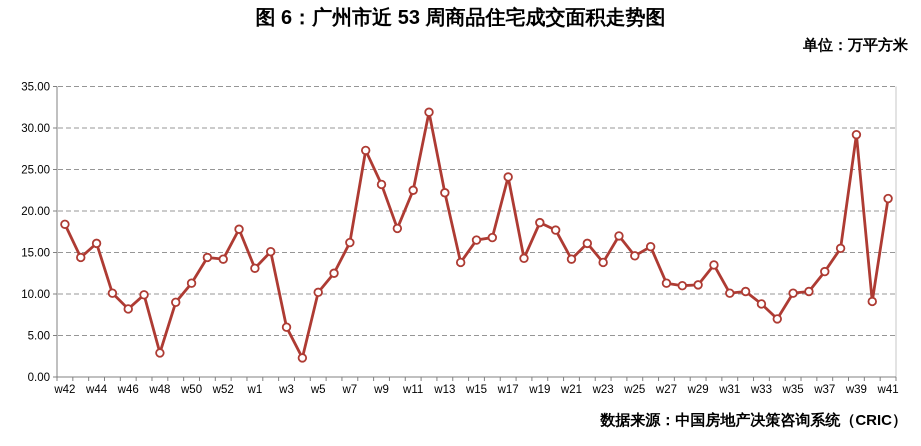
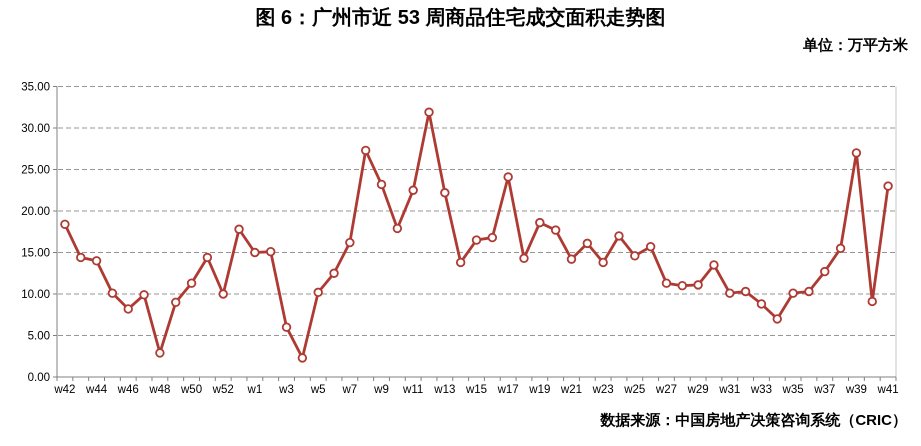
w44: 16 -> 14
w52: 14 -> 10
w1: 13 -> 15
w39: 29 -> 27
w41: 22 -> 23
